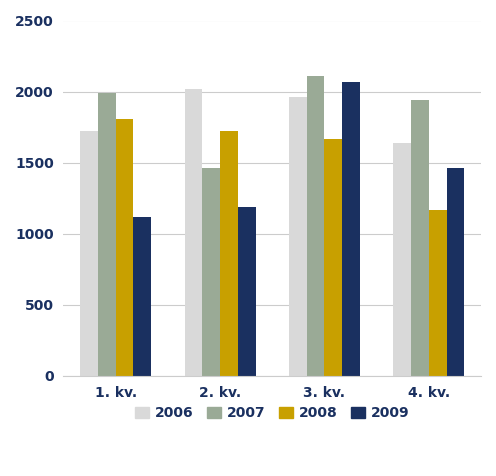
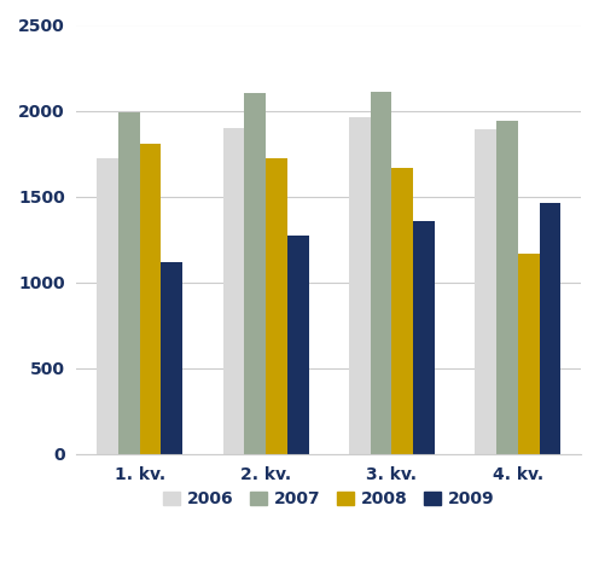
2006/2. kv.: 2020 -> 1900
2007/2. kv.: 1460 -> 2100
2009/2. kv.: 1190 -> 1270
2009/3. kv.: 2070 -> 1360
2006/4. kv.: 1640 -> 1890
